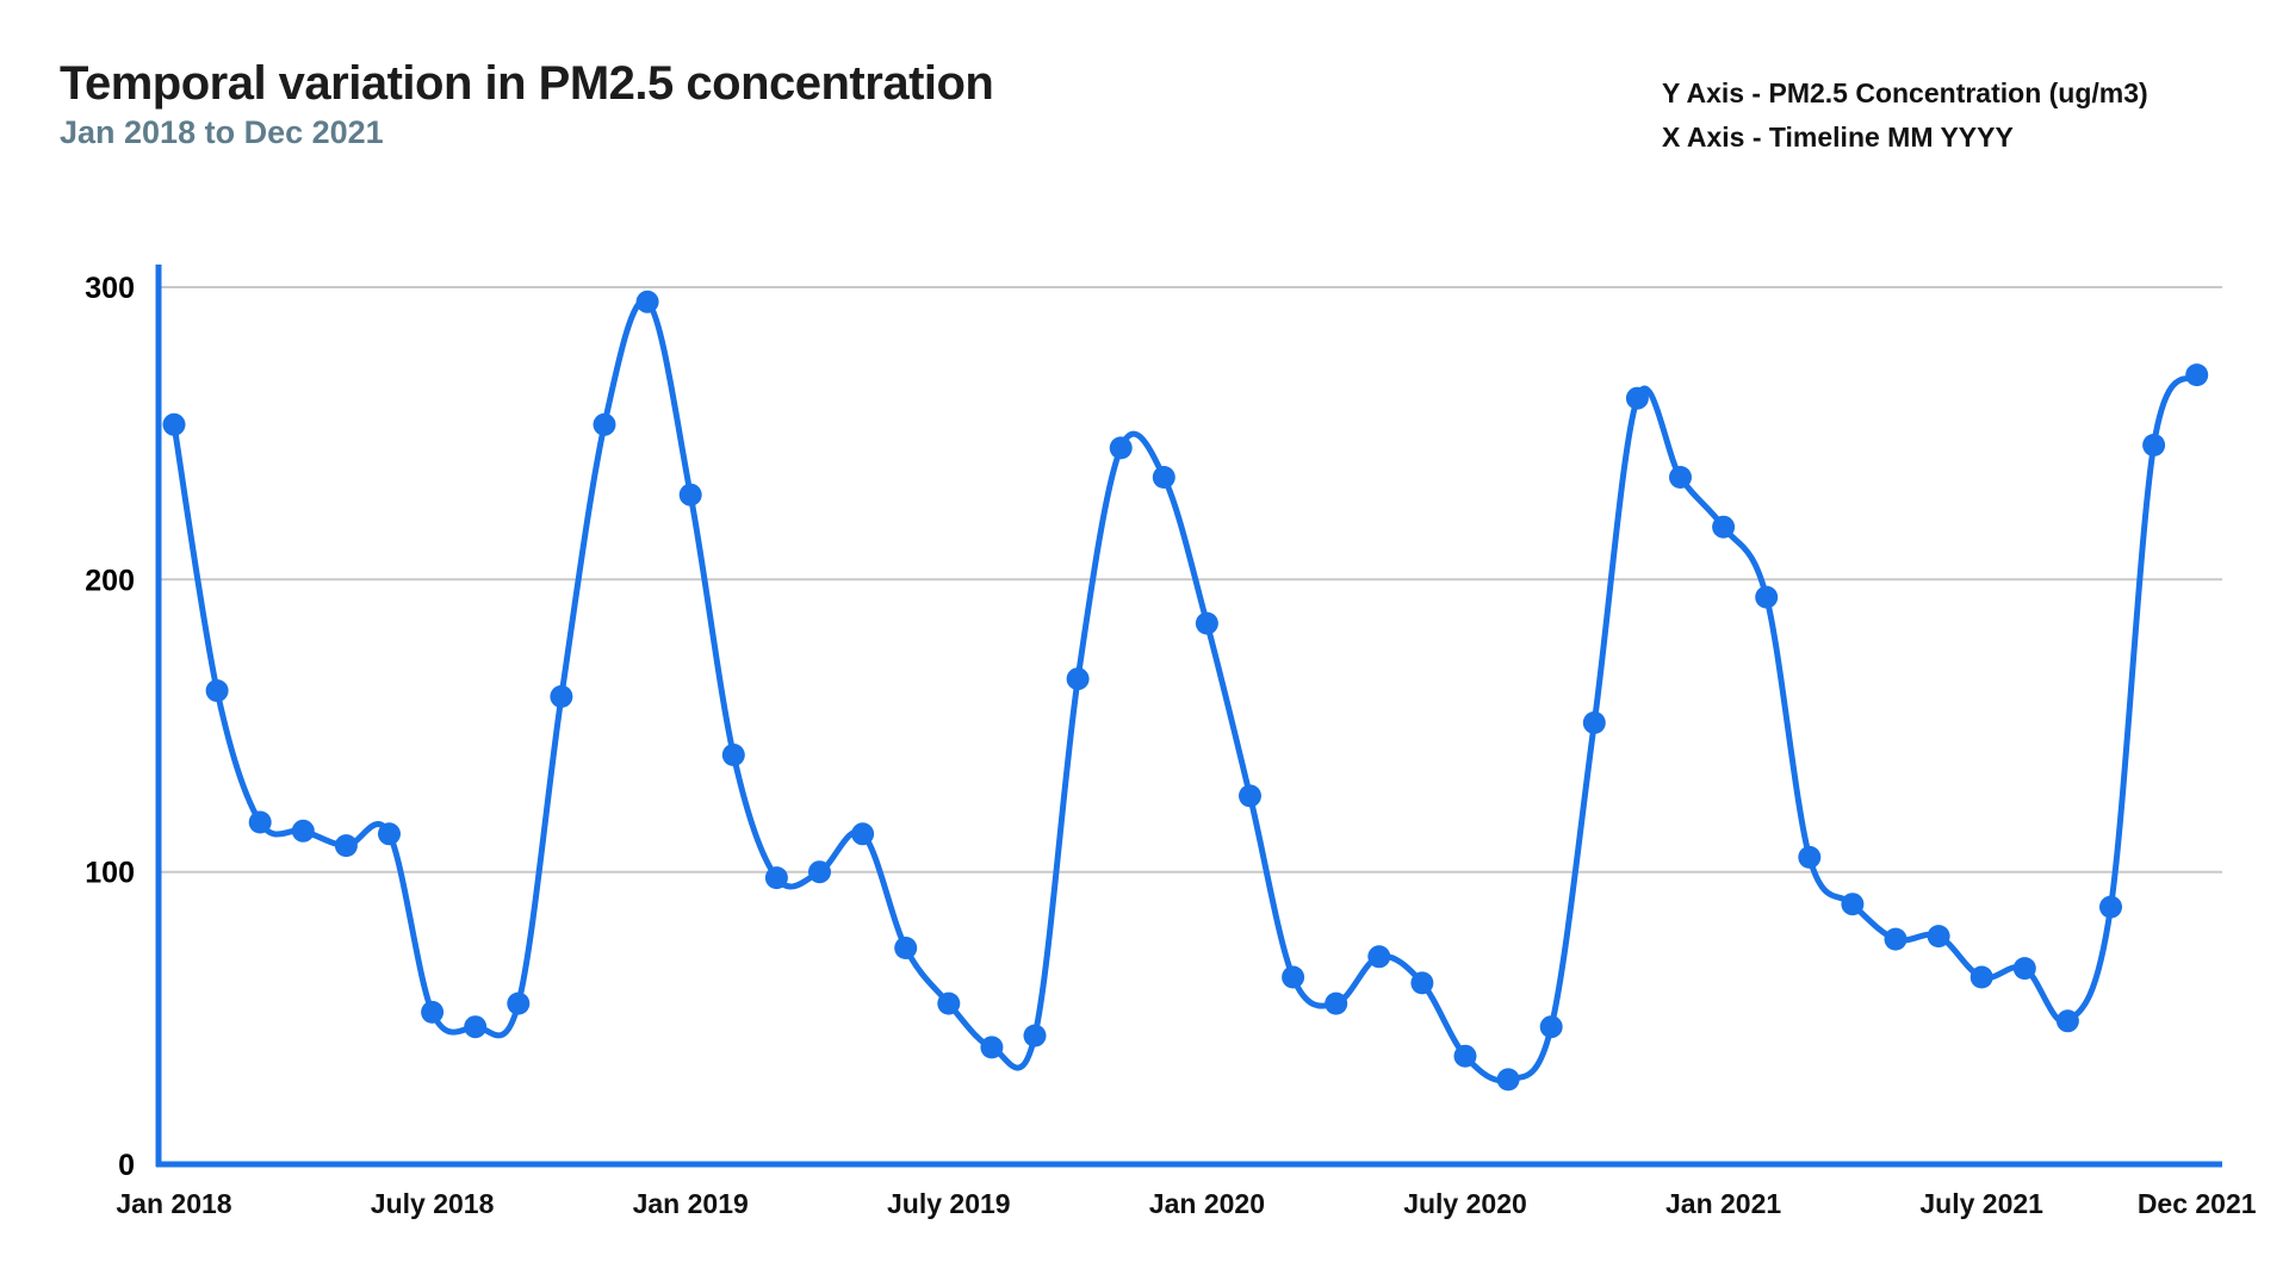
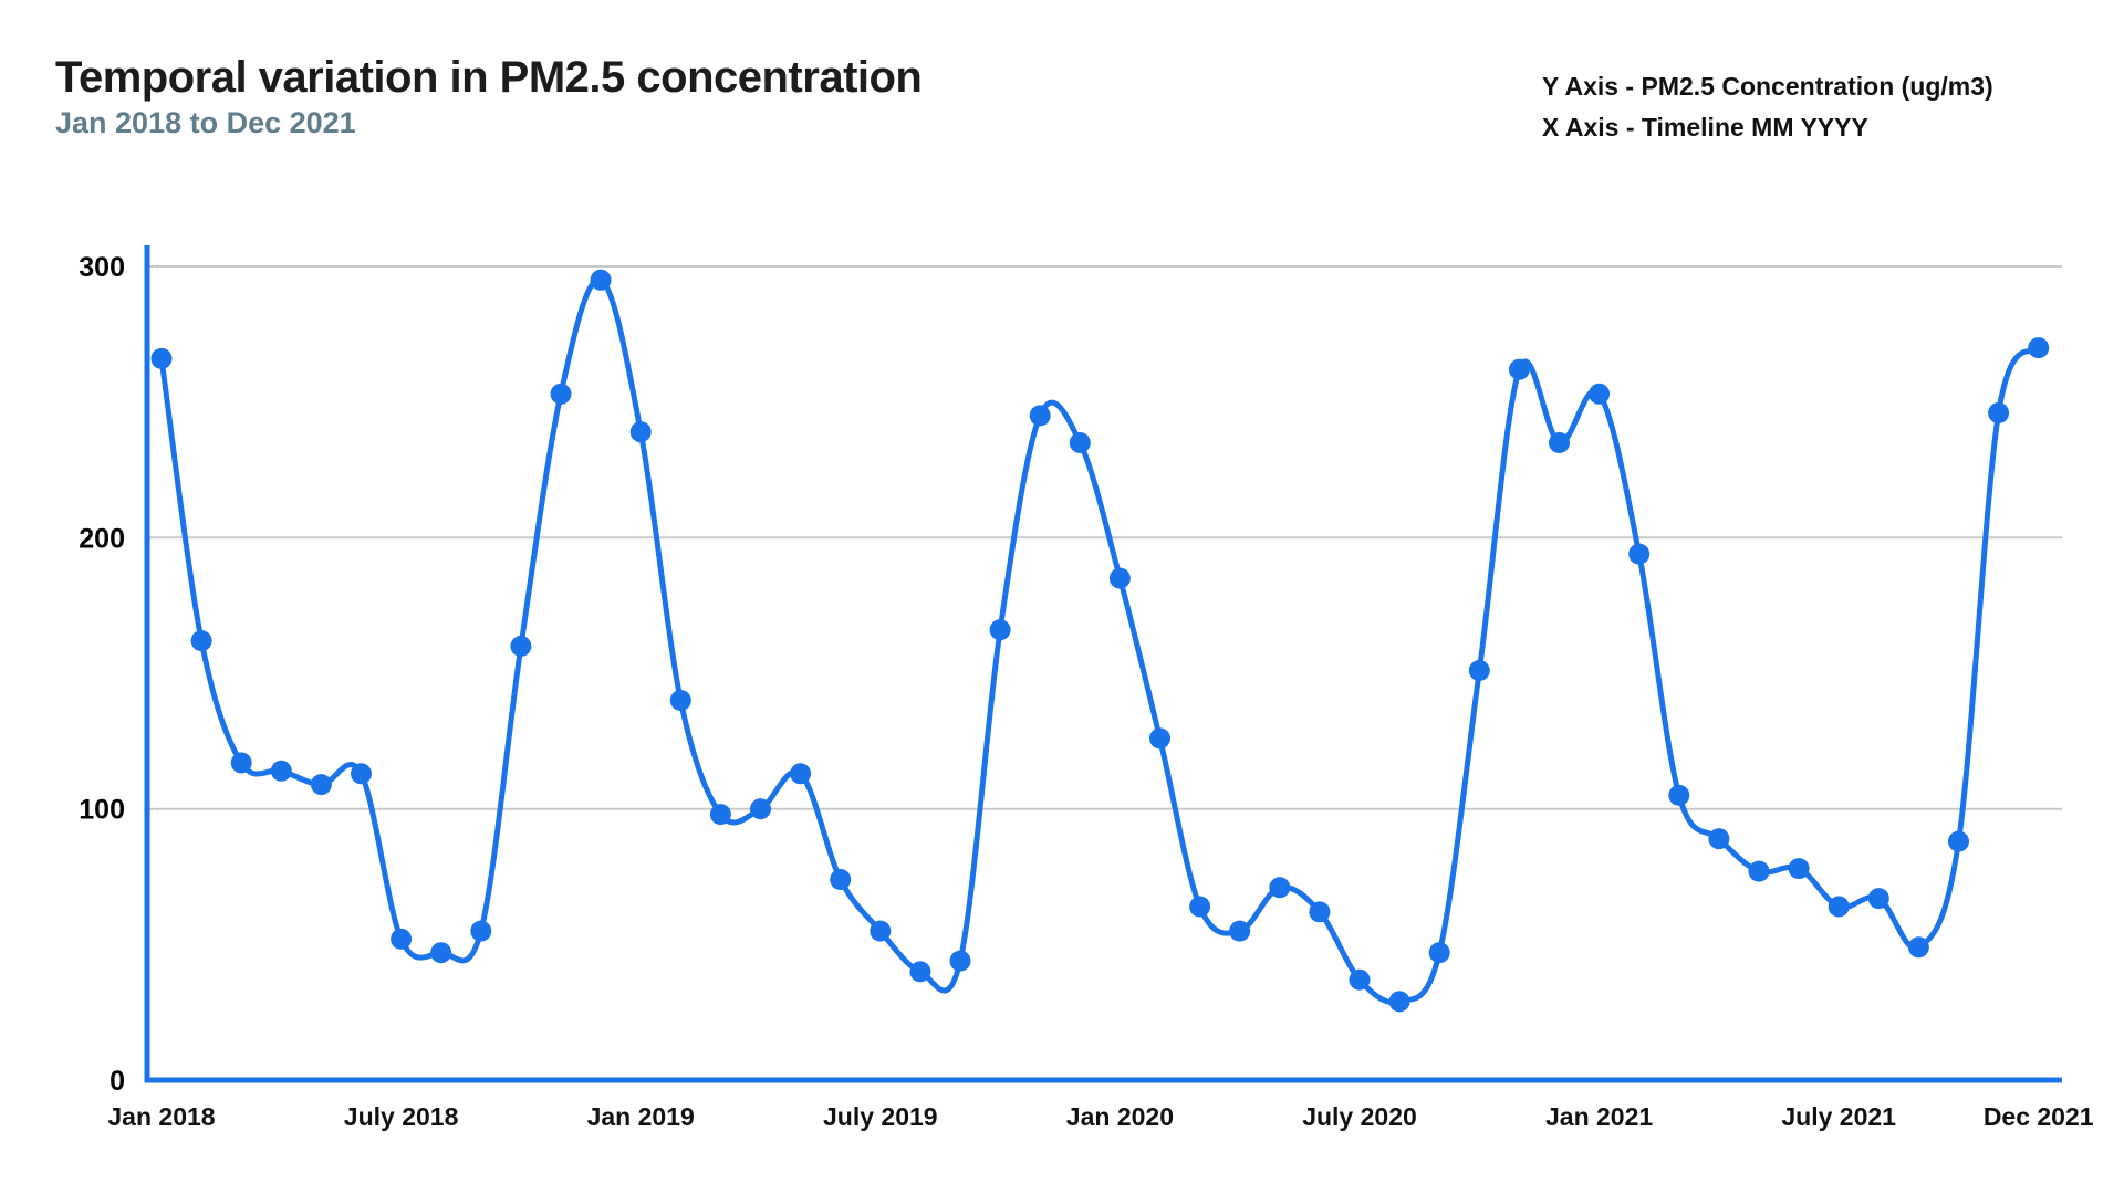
Jan 2018: 253 -> 266
Jan 2019: 229 -> 239
Jan 2021: 218 -> 253
